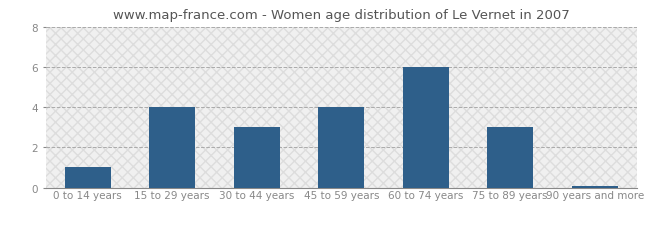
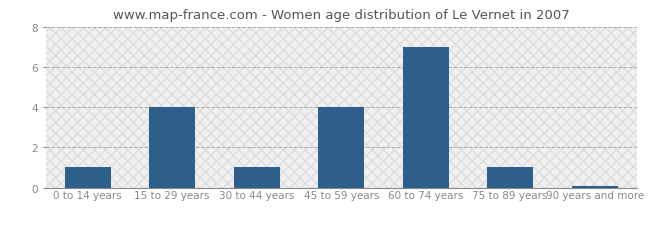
30 to 44 years: 3.00 -> 1.00
60 to 74 years: 6.00 -> 7.00
75 to 89 years: 3.00 -> 1.00
